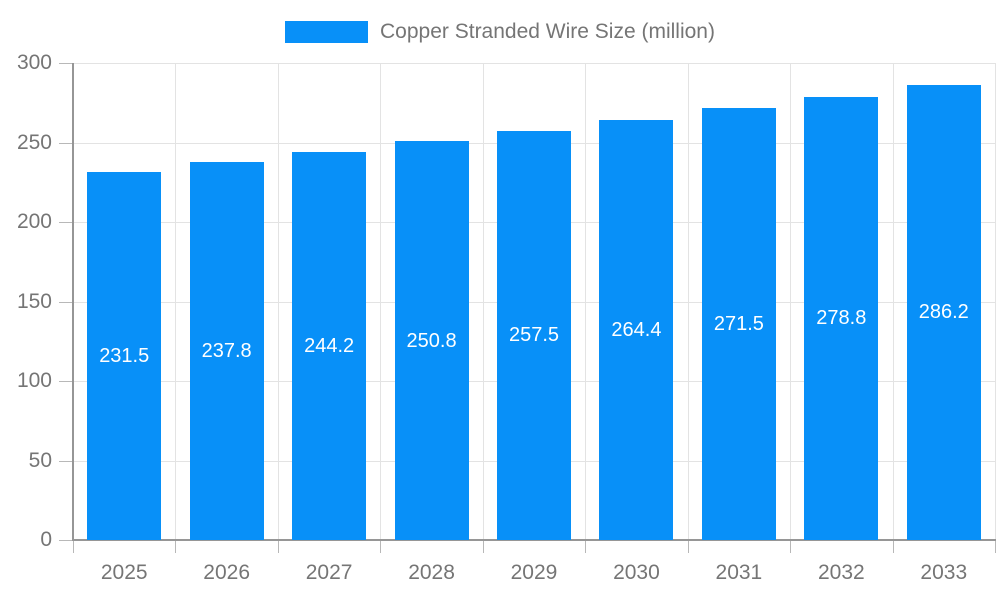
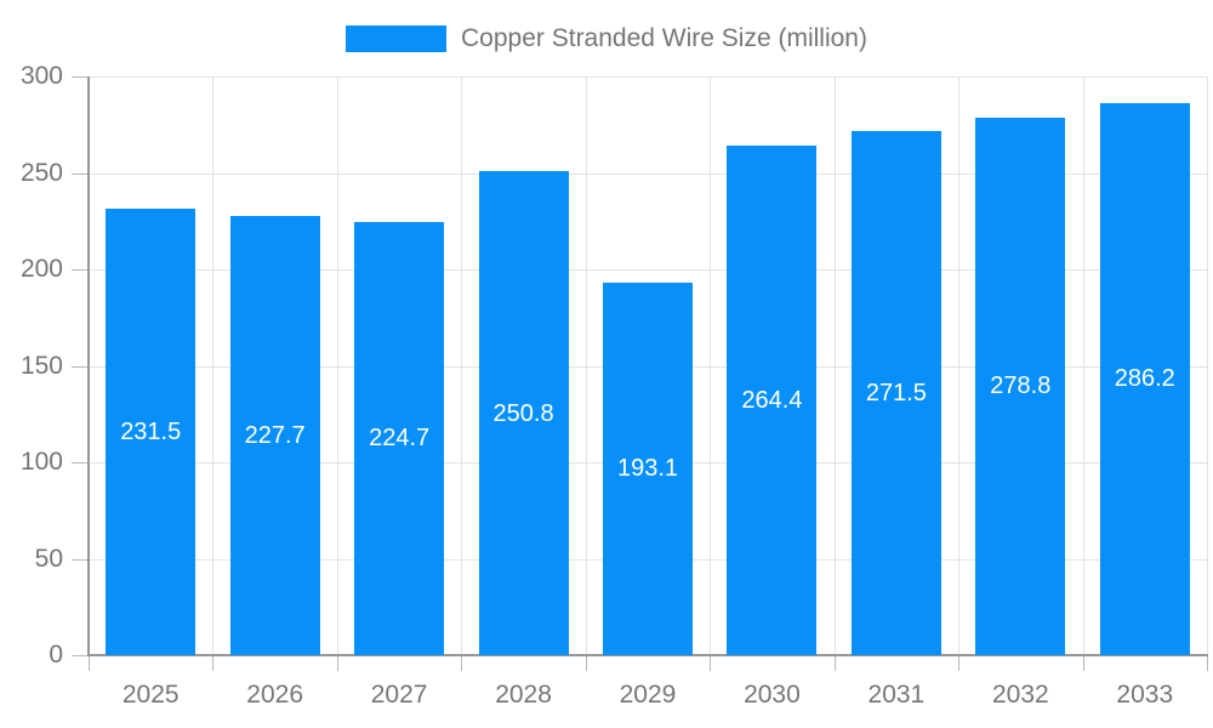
2026: 237.8 -> 227.7
2027: 244.2 -> 224.7
2029: 257.5 -> 193.1
